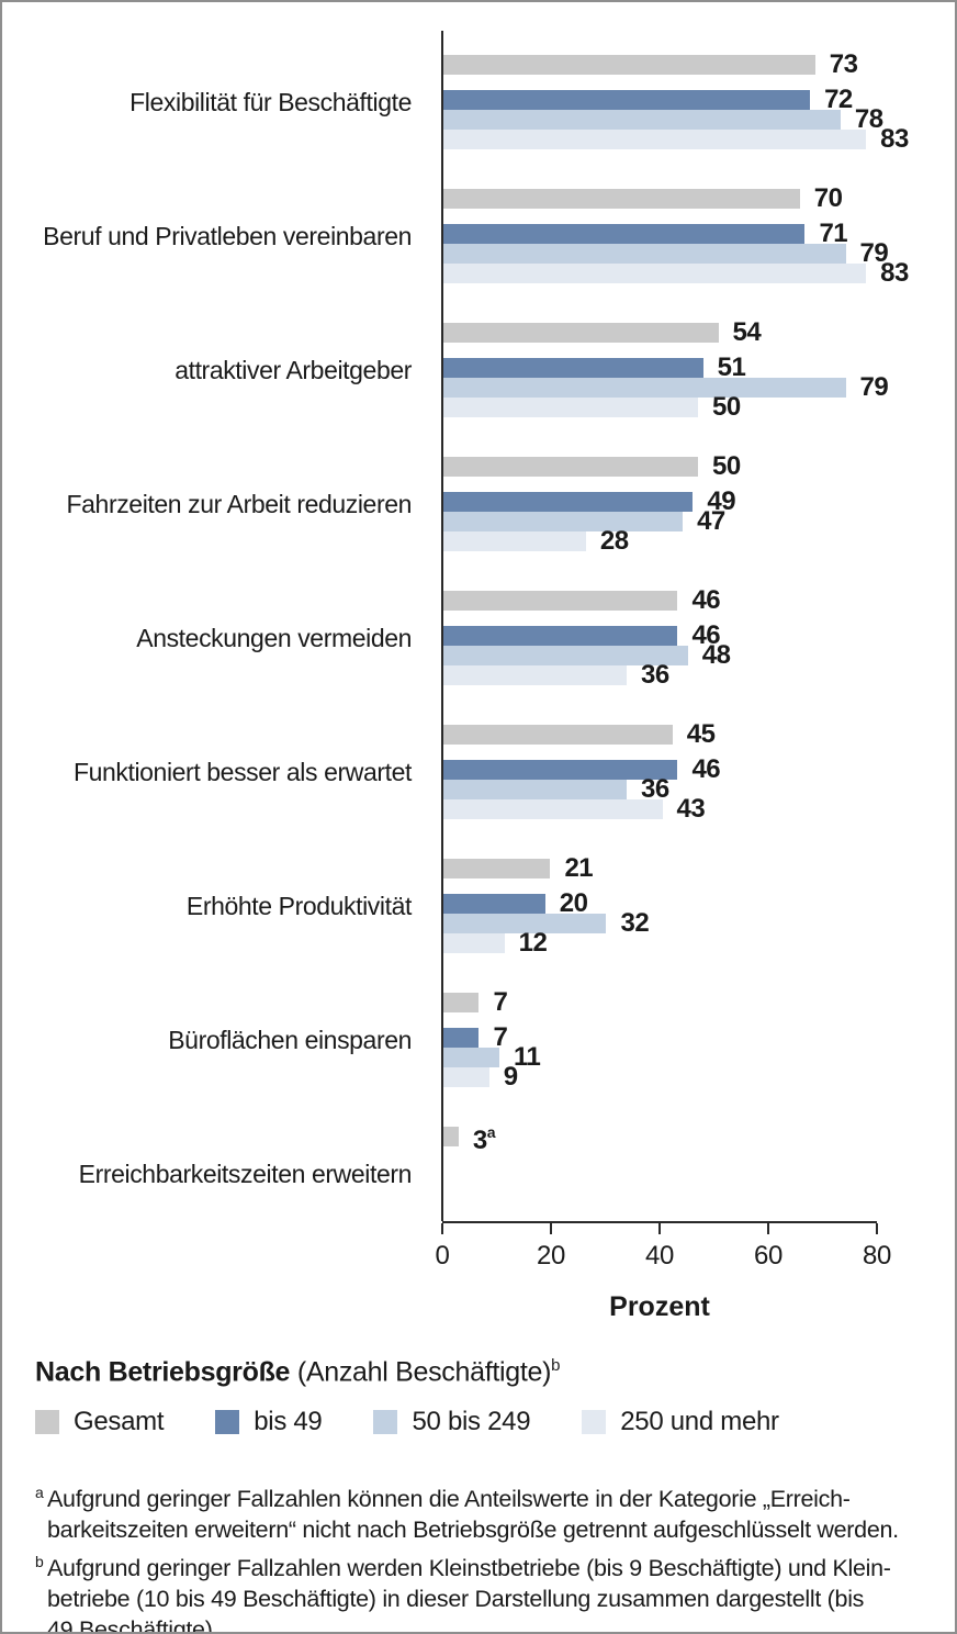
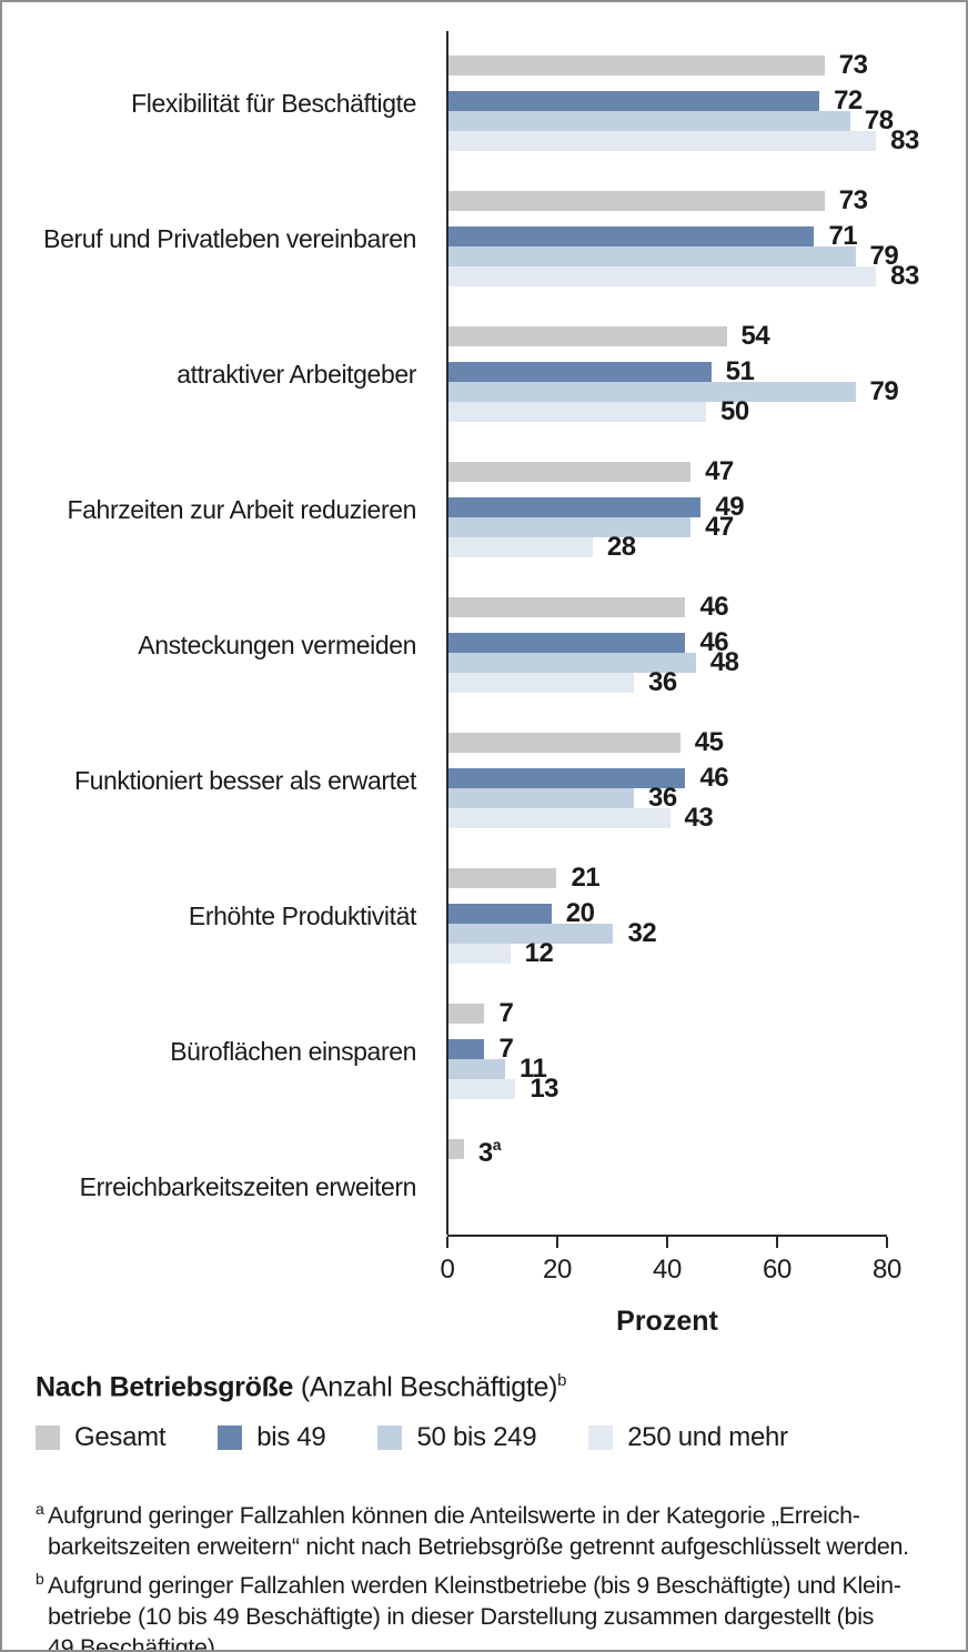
Gesamt/Beruf und Privatleben vereinbaren: 70 -> 73
Gesamt/Fahrzeiten zur Arbeit reduzieren: 50 -> 47
250 und mehr/Büroflächen einsparen: 9 -> 13
